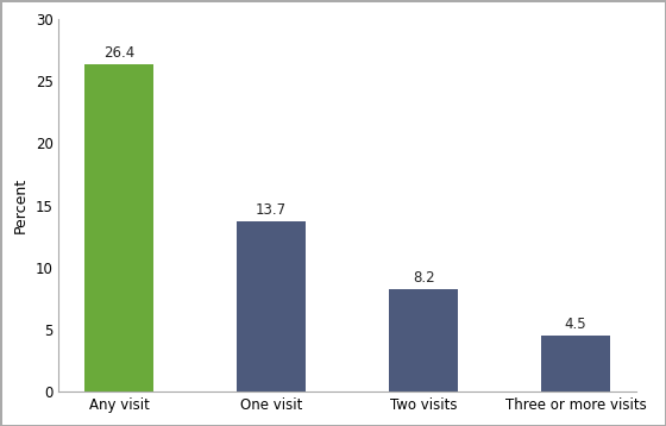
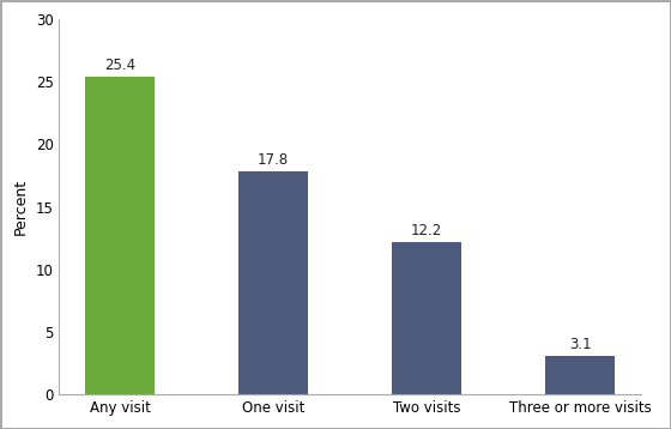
Any visit: 26.4 -> 25.4
One visit: 13.7 -> 17.8
Two visits: 8.2 -> 12.2
Three or more visits: 4.5 -> 3.1
